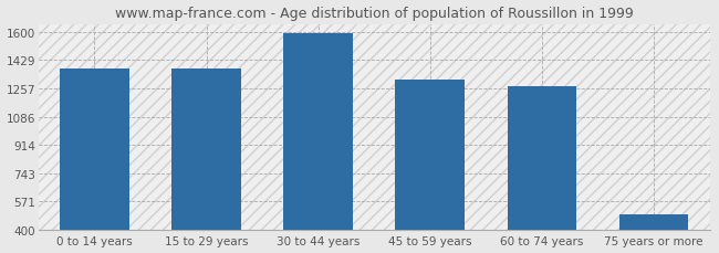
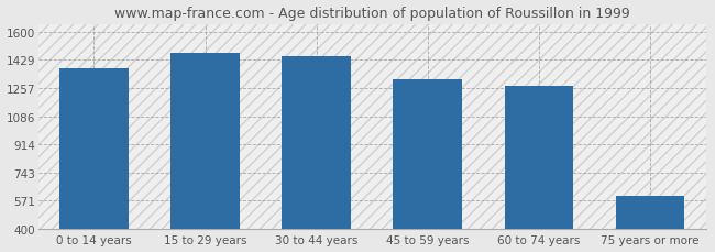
15 to 29 years: 1380 -> 1470
30 to 44 years: 1590 -> 1450
75 years or more: 490 -> 600
